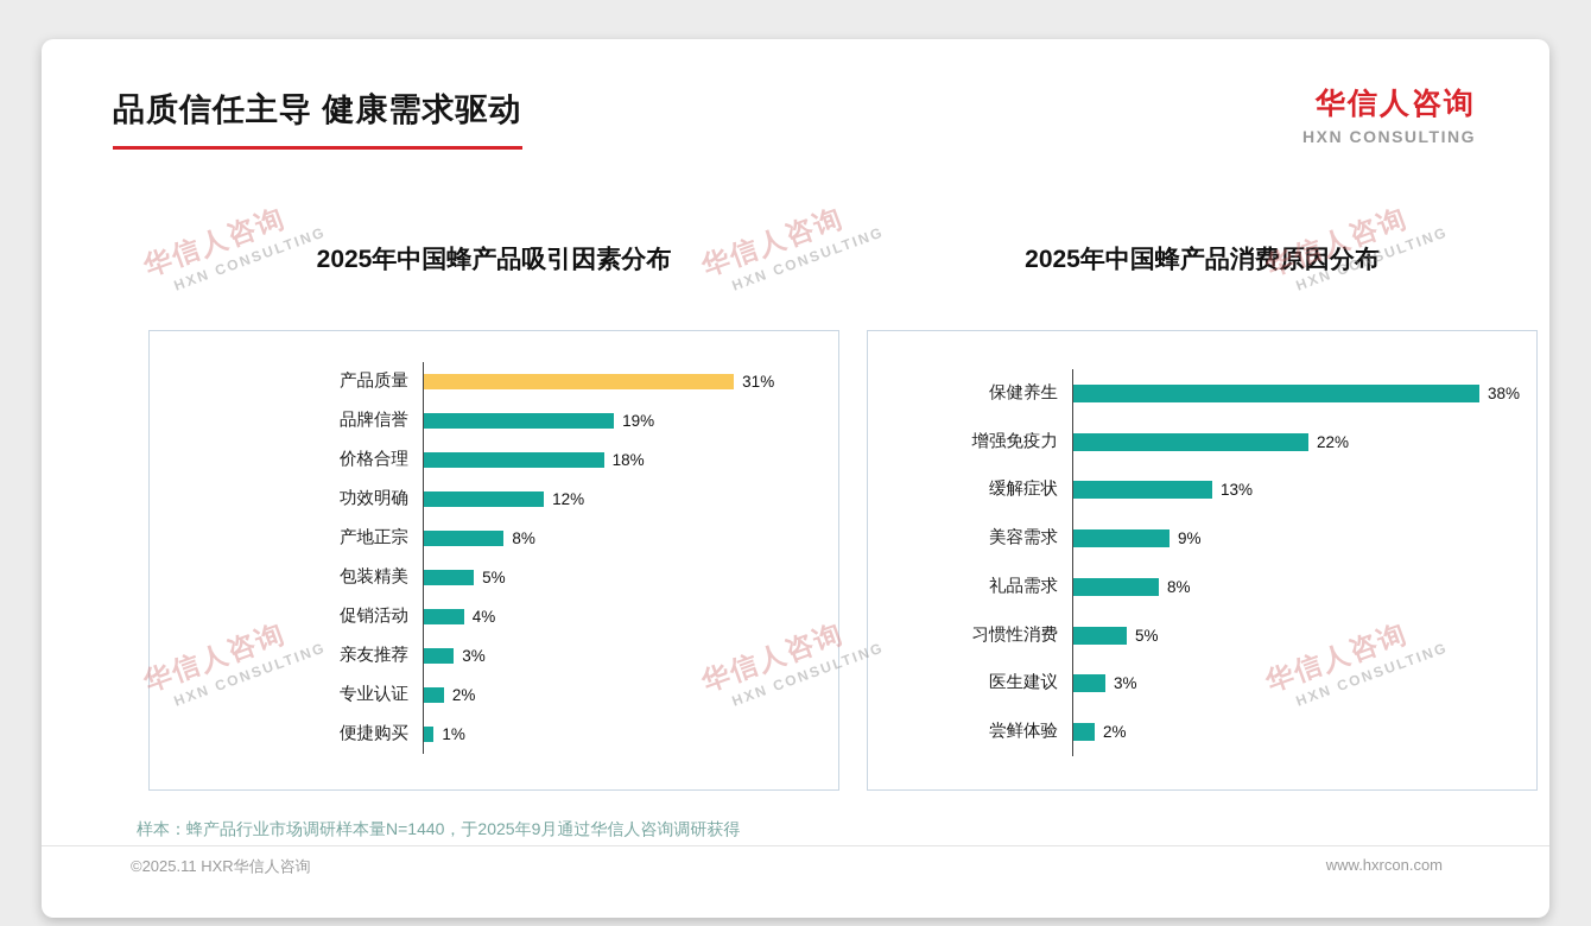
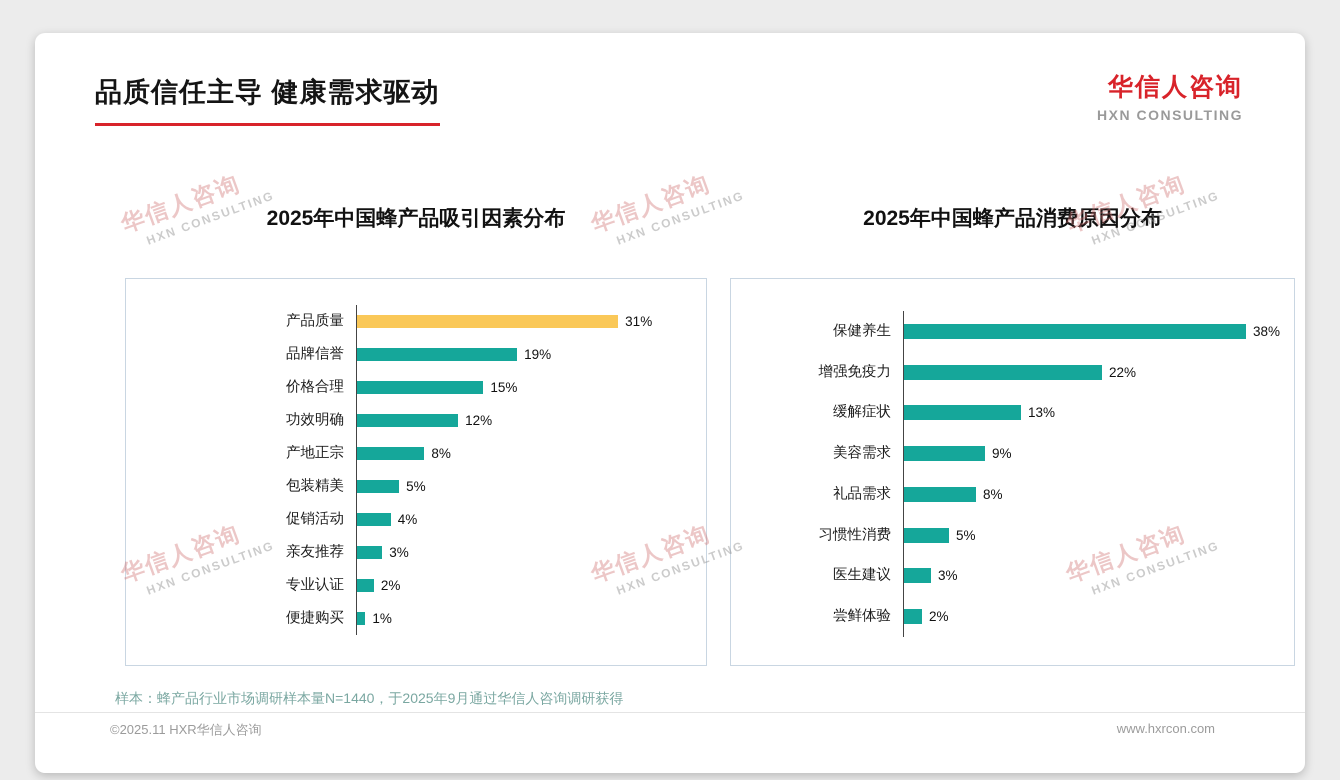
2025年中国蜂产品吸引因素分布/价格合理: 18% -> 15%
